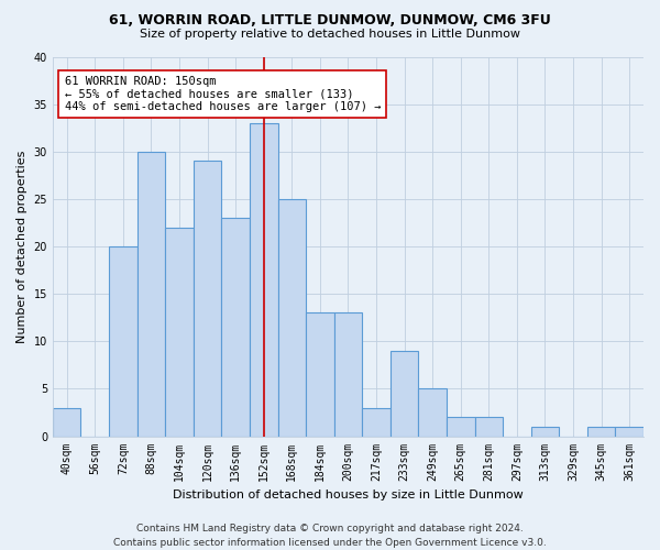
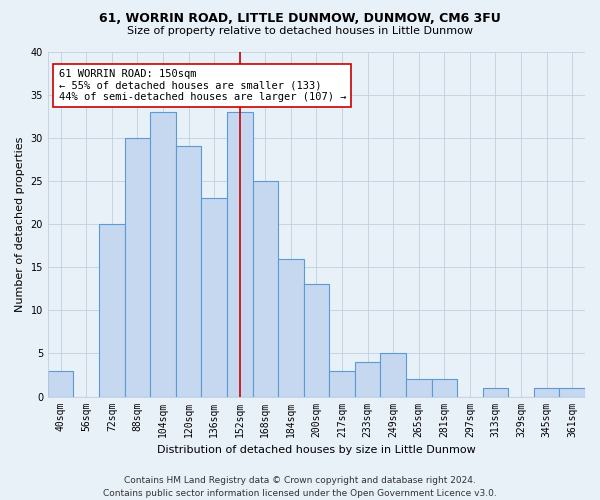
104sqm: 22 -> 33
184sqm: 13 -> 16
233sqm: 9 -> 4
